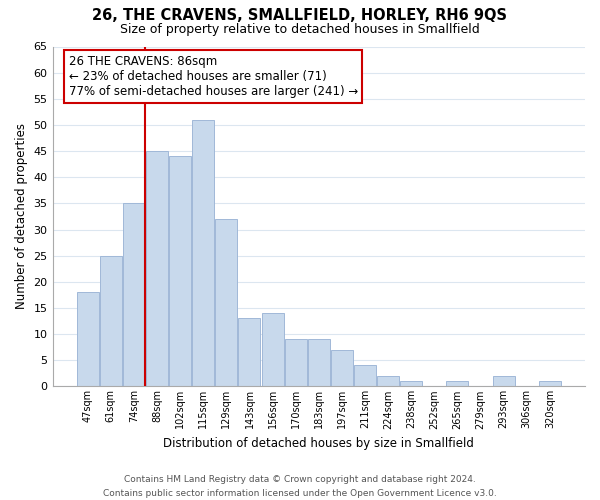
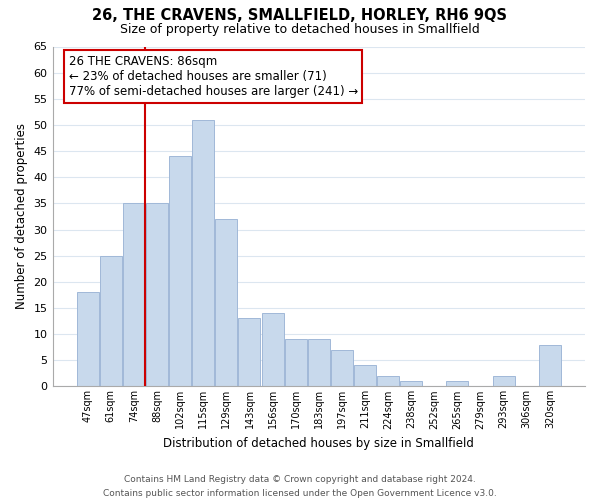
88sqm: 45 -> 35
320sqm: 1 -> 8
